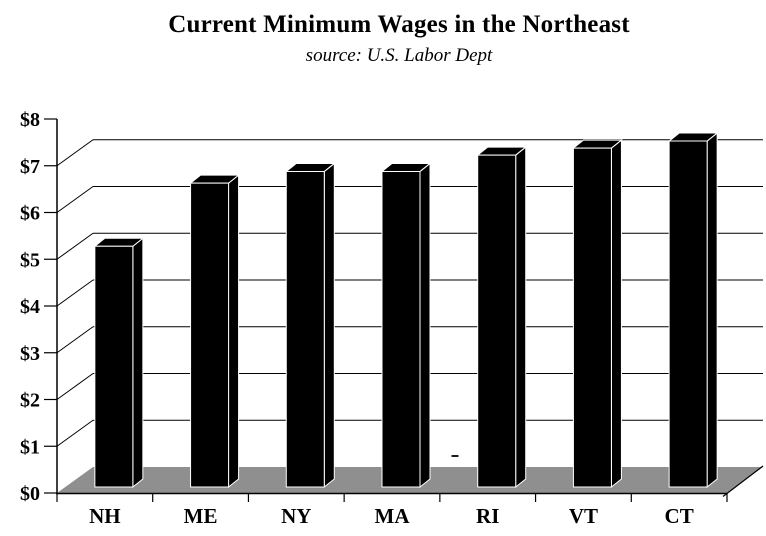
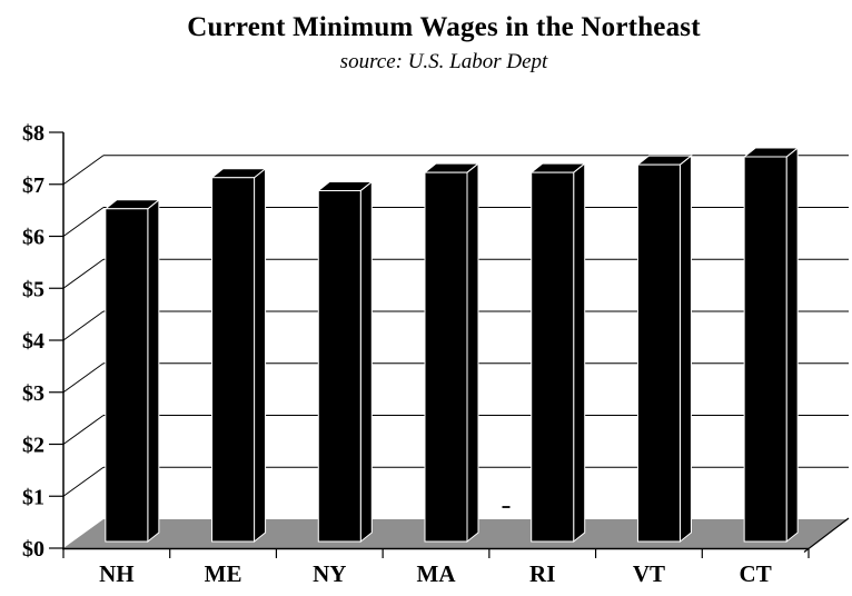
NH: $5.2 -> $6.4
ME: $6.5 -> $7.0
MA: $6.8 -> $7.1
